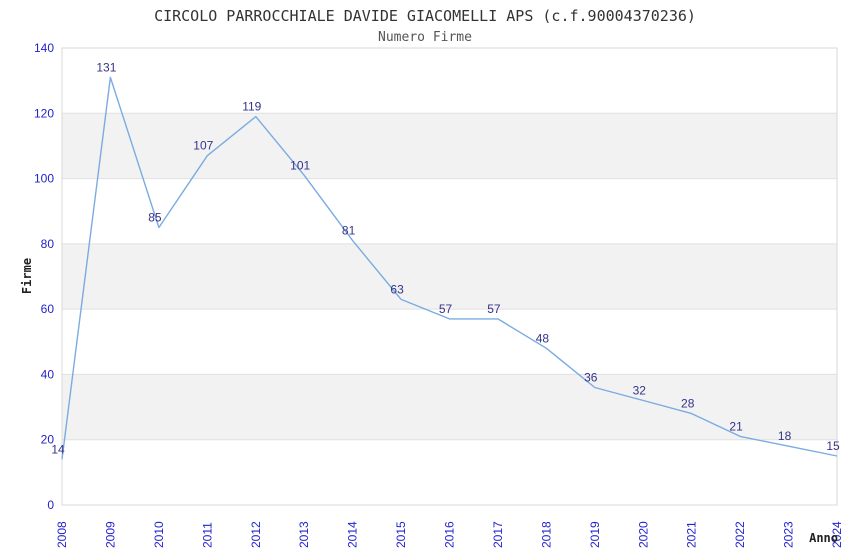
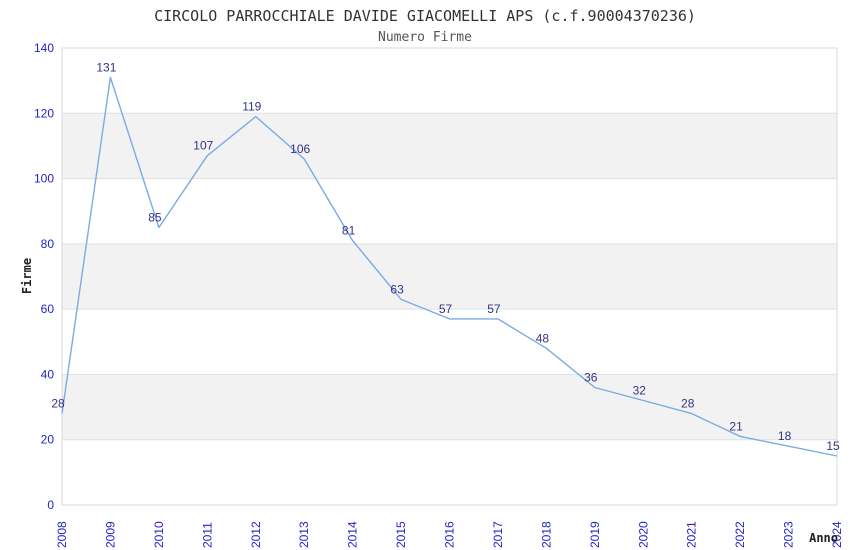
2008: 14 -> 28
2013: 101 -> 106
